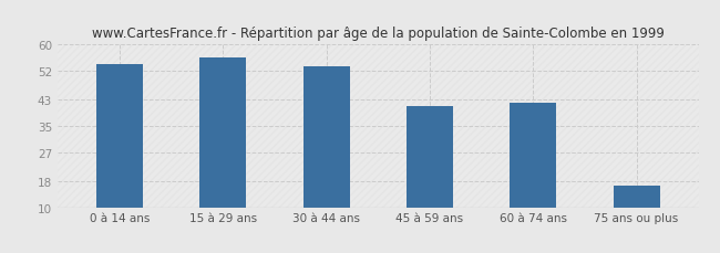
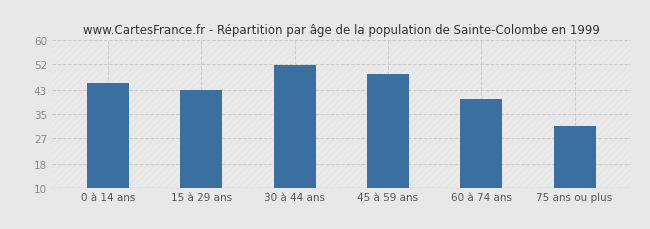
0 à 14 ans: 54.0 -> 45.5
15 à 29 ans: 56.0 -> 43.0
30 à 44 ans: 53.5 -> 51.5
45 à 59 ans: 41.0 -> 48.5
60 à 74 ans: 42.0 -> 40.0
75 ans ou plus: 16.5 -> 31.0
